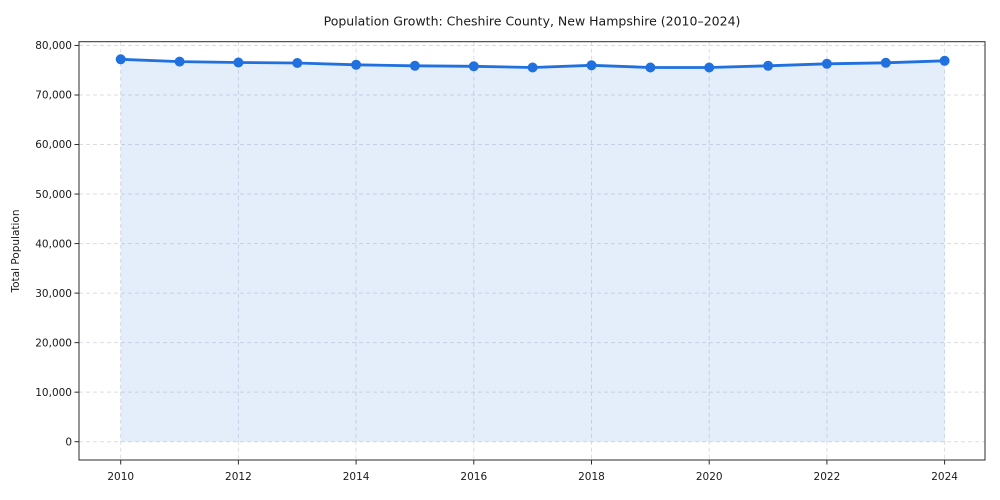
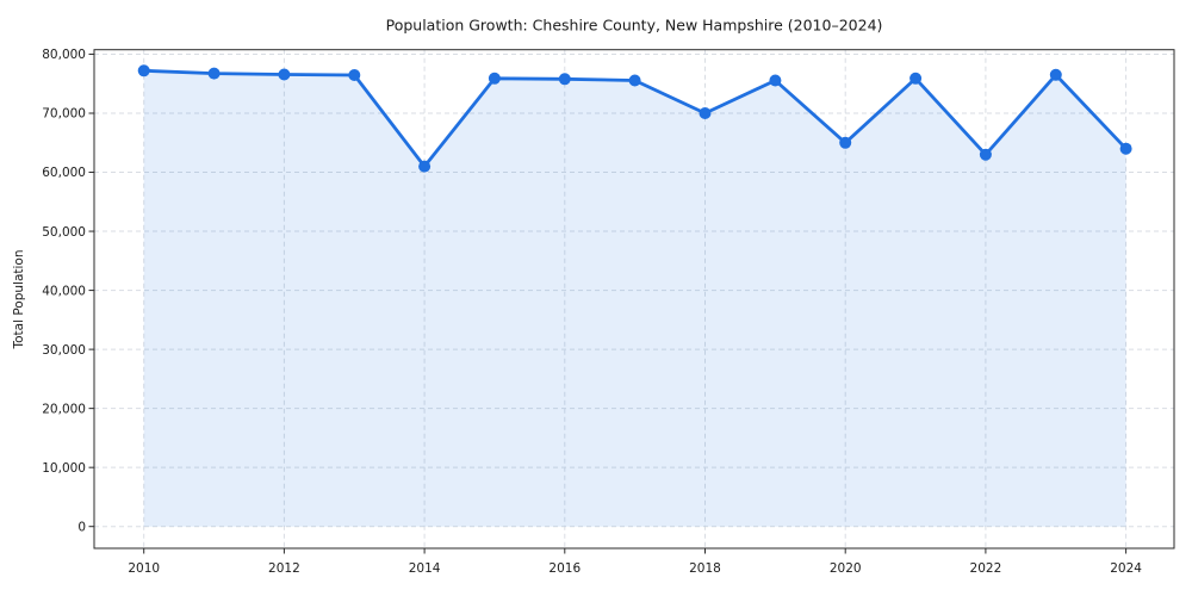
2014: 76000 -> 61000
2018: 76000 -> 70000
2020: 76000 -> 65000
2022: 76000 -> 63000
2024: 77000 -> 64000
